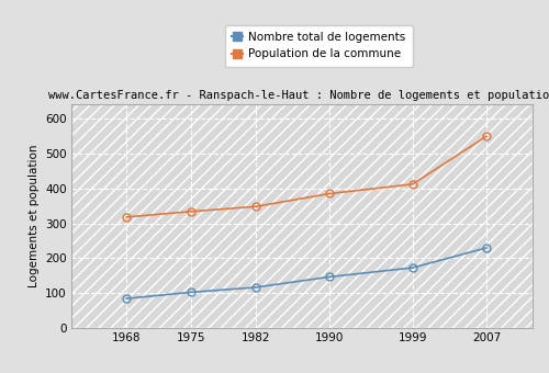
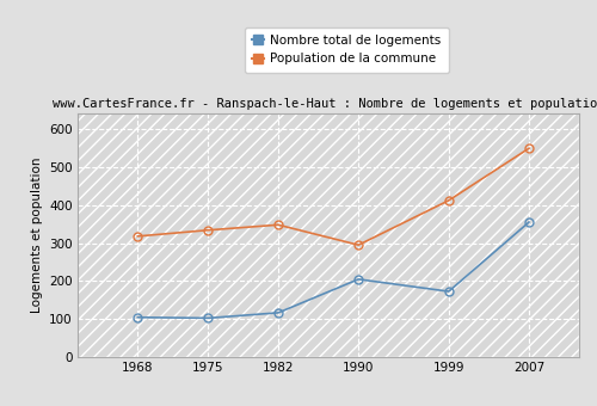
Nombre total de logements/1968: 85 -> 105
Nombre total de logements/1990: 147 -> 205
Population de la commune/1990: 385 -> 295
Nombre total de logements/2007: 230 -> 355
